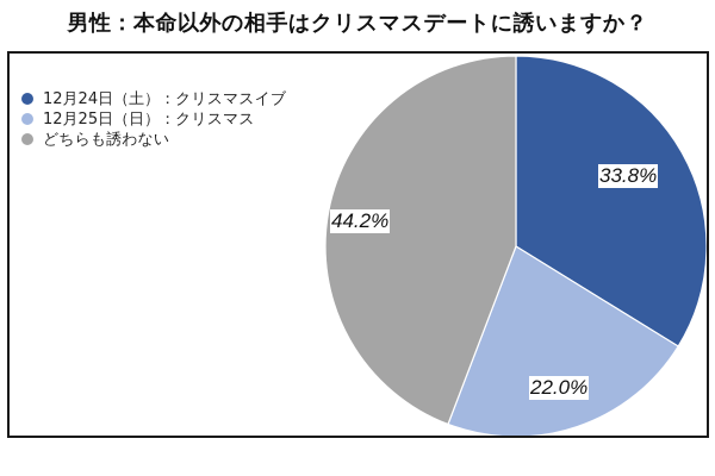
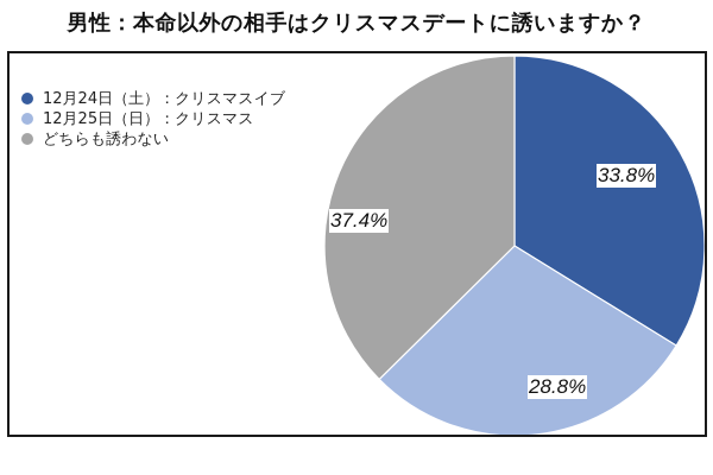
12月25日（日）：クリスマス: 22.0% -> 28.8%
どちらも誘わない: 44.2% -> 37.4%
